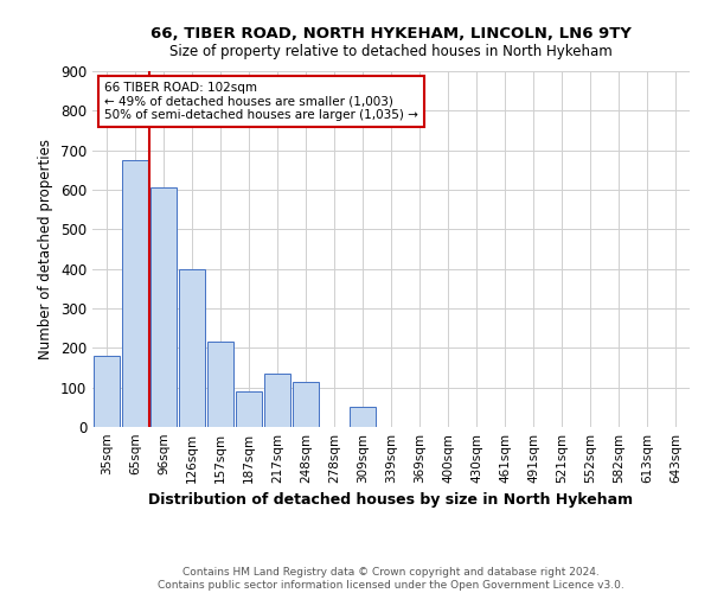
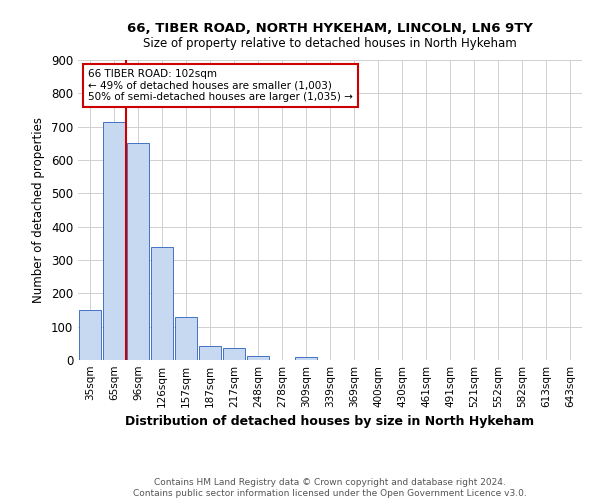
35sqm: 180 -> 150
65sqm: 675 -> 715
96sqm: 605 -> 650
126sqm: 400 -> 340
157sqm: 215 -> 130
187sqm: 90 -> 42
217sqm: 135 -> 35
248sqm: 115 -> 12
309sqm: 50 -> 8
